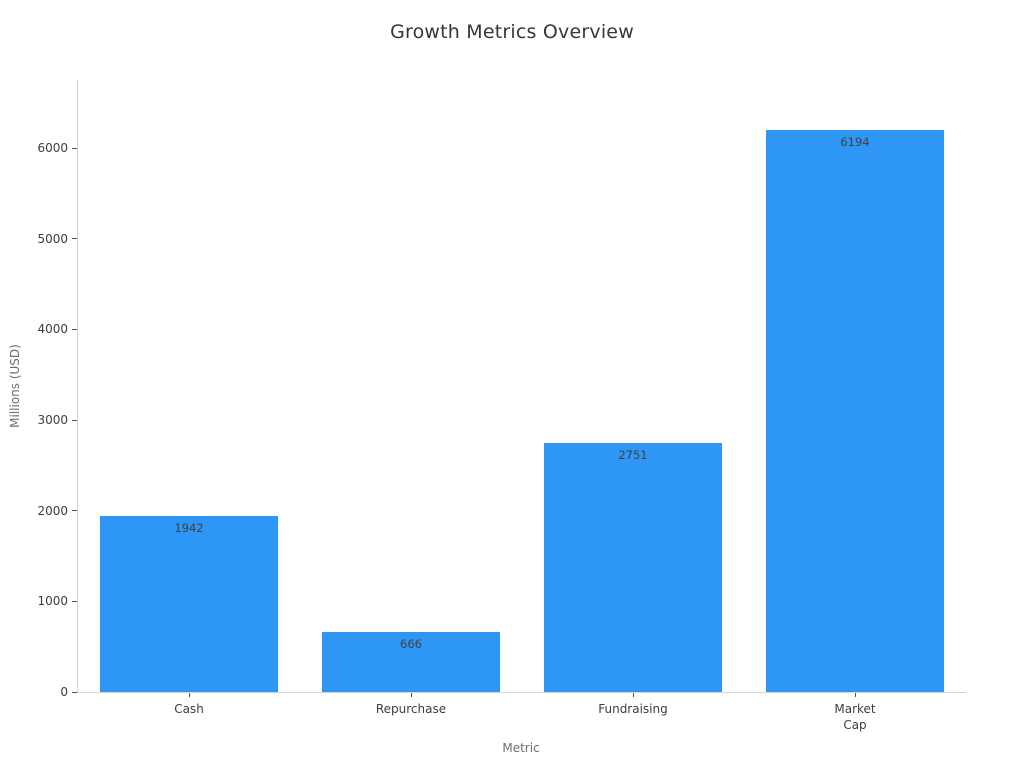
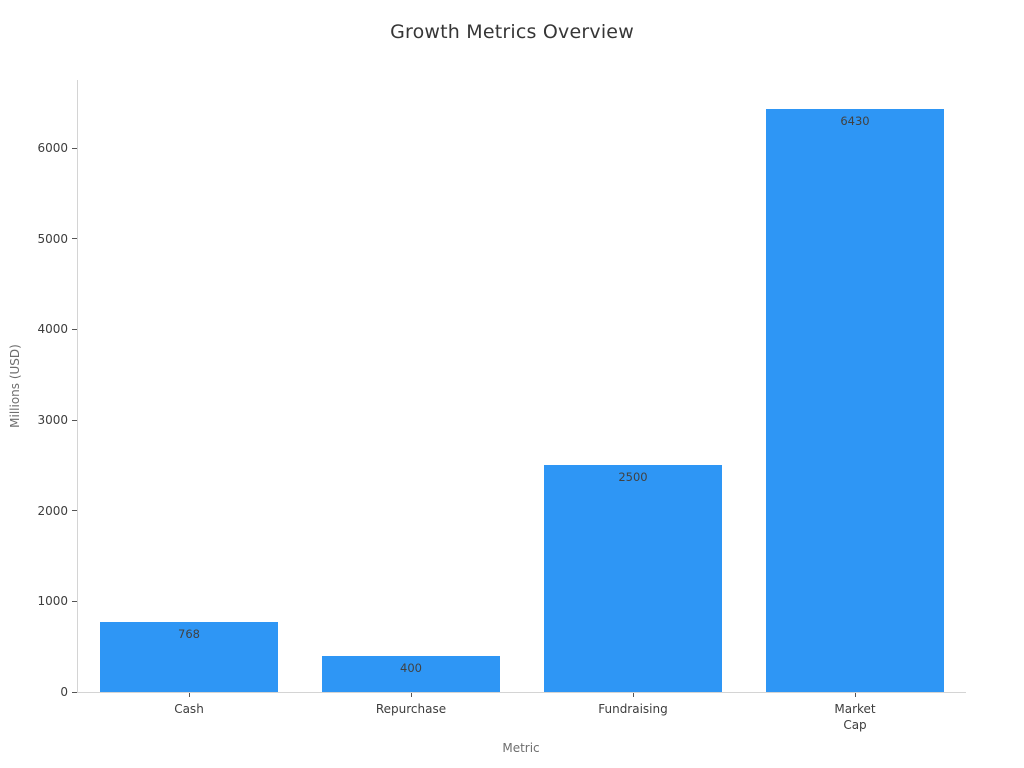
Cash: 1942 -> 768
Repurchase: 666 -> 400
Fundraising: 2751 -> 2500
Market Cap: 6194 -> 6430
